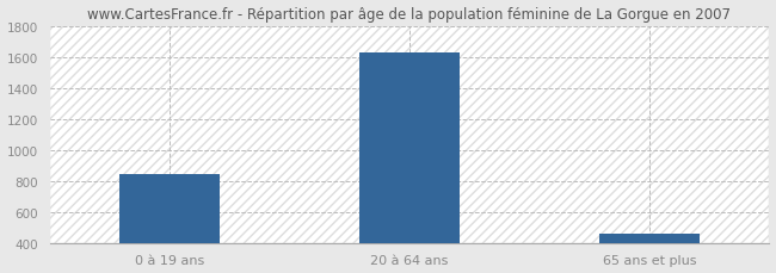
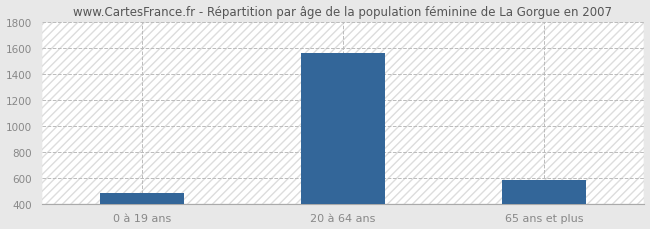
0 à 19 ans: 840 -> 480
20 à 64 ans: 1630 -> 1560
65 ans et plus: 460 -> 580
